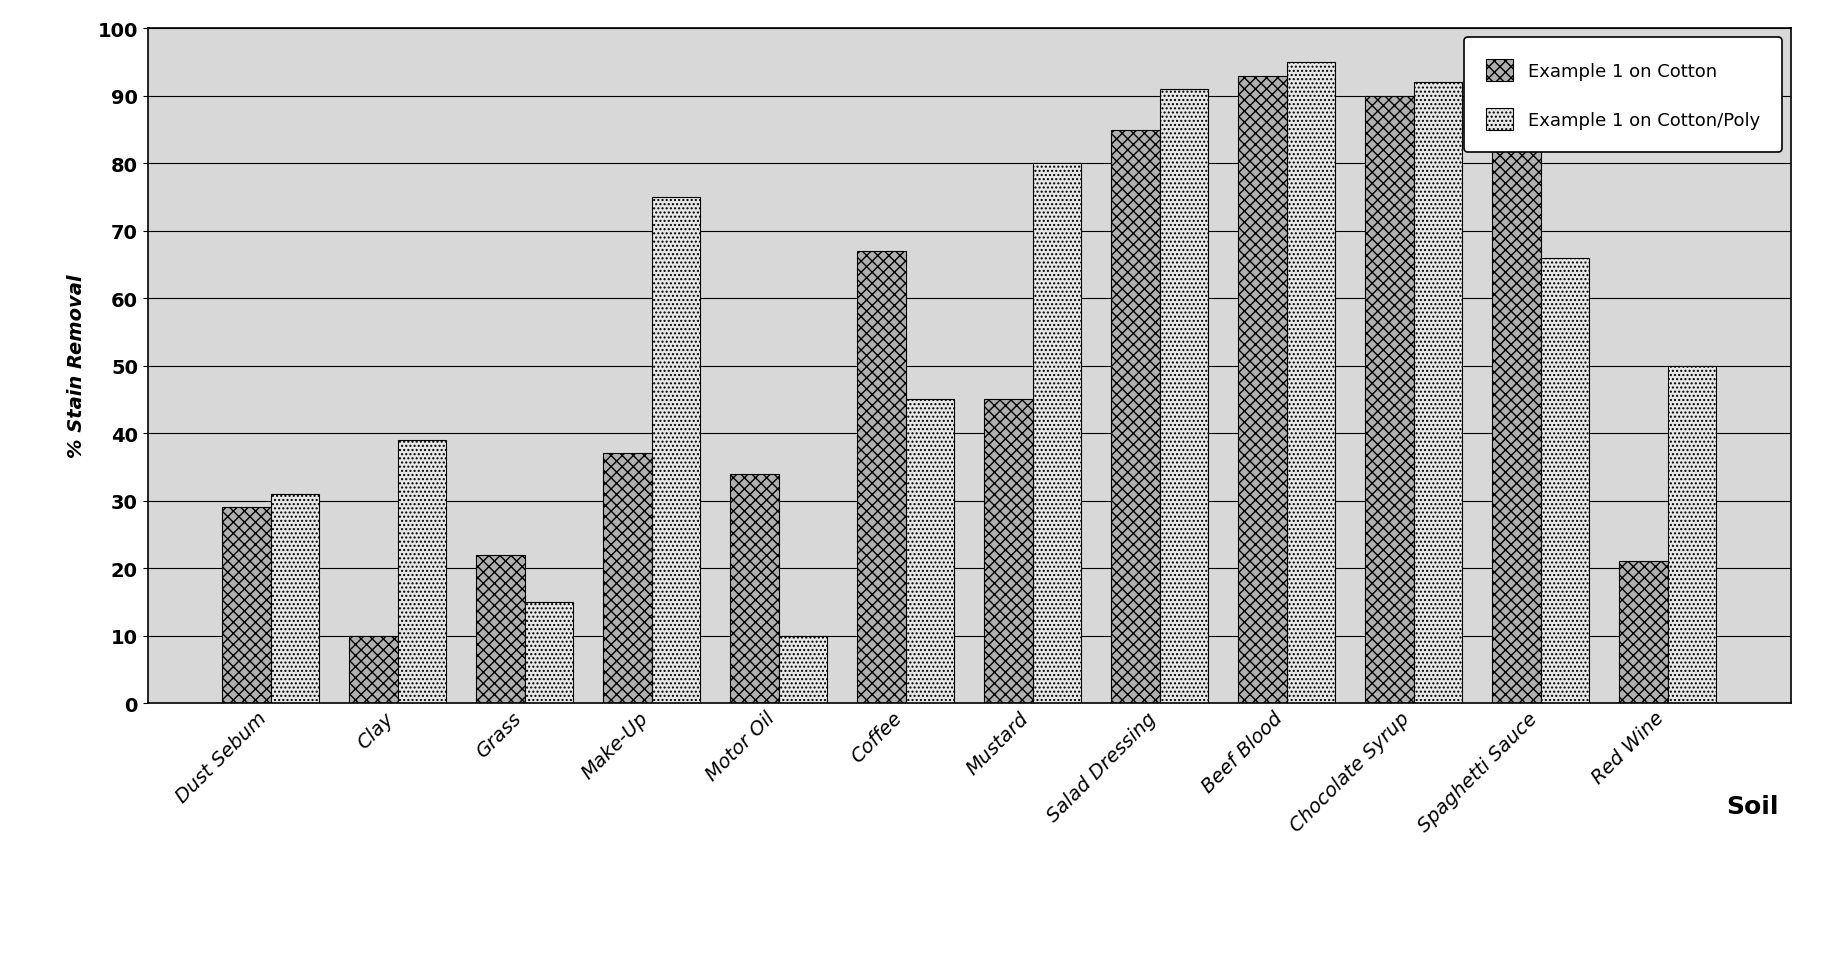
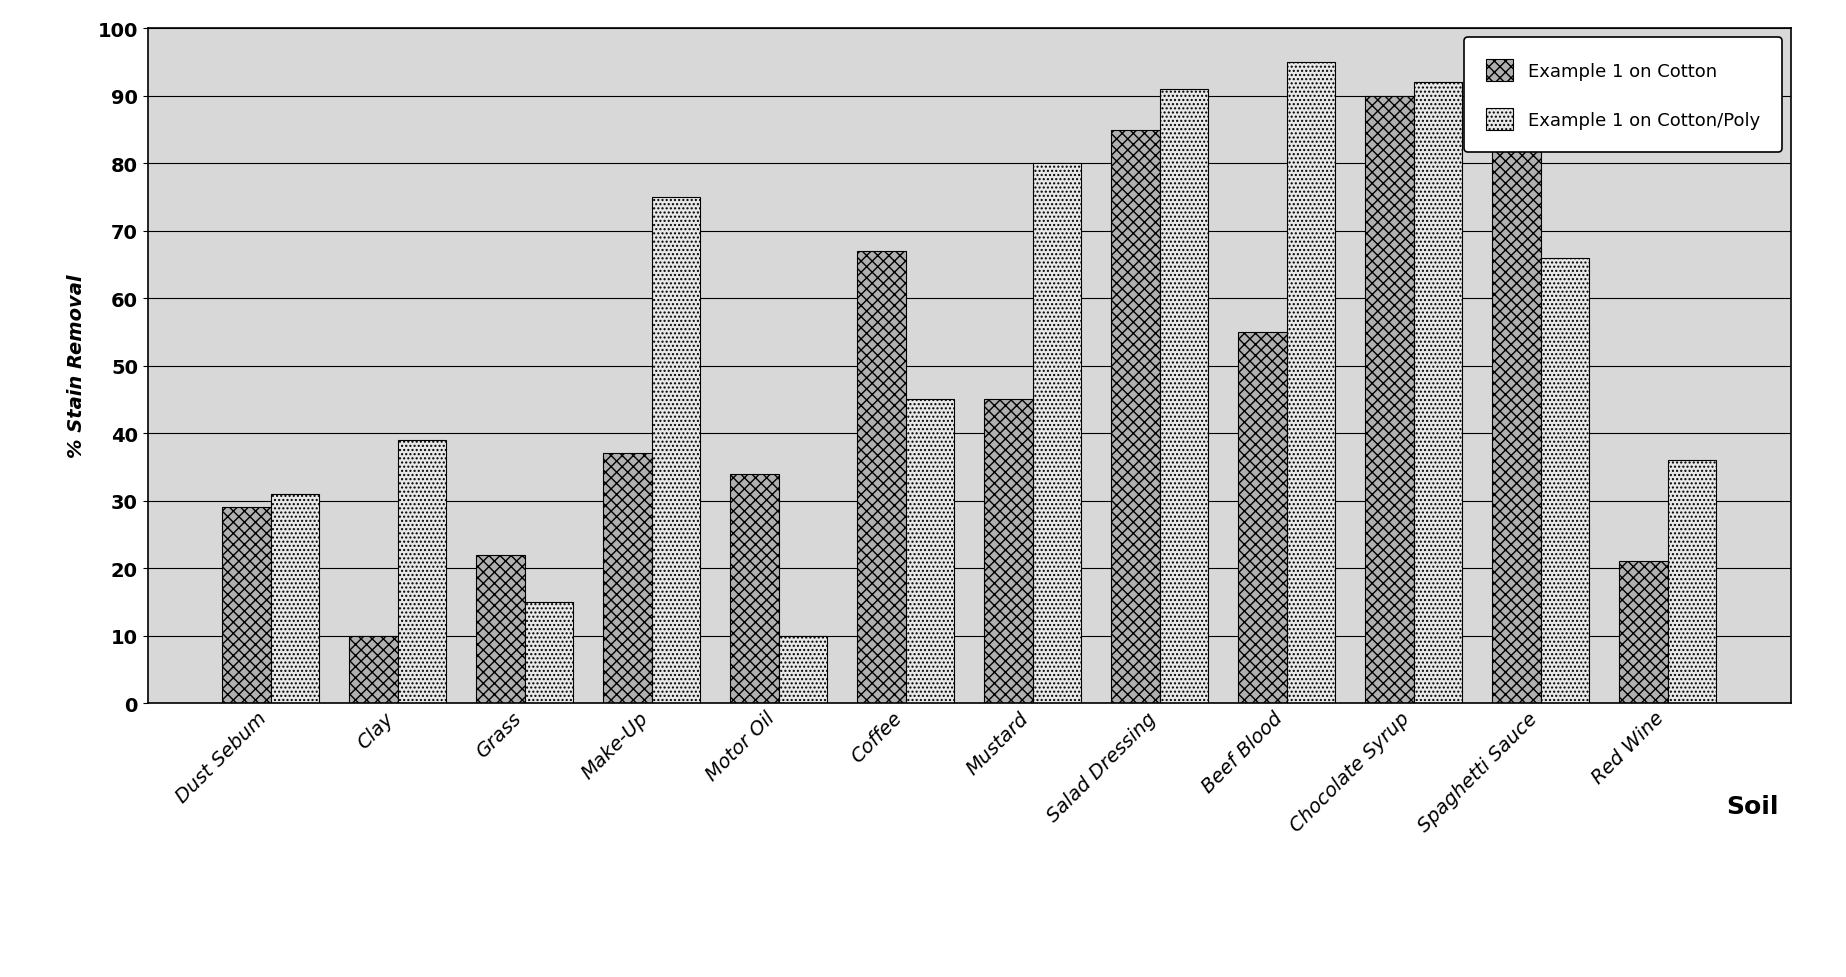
Example 1 on Cotton/Beef Blood: 93 -> 55
Example 1 on Cotton/Poly/Red Wine: 50 -> 36
